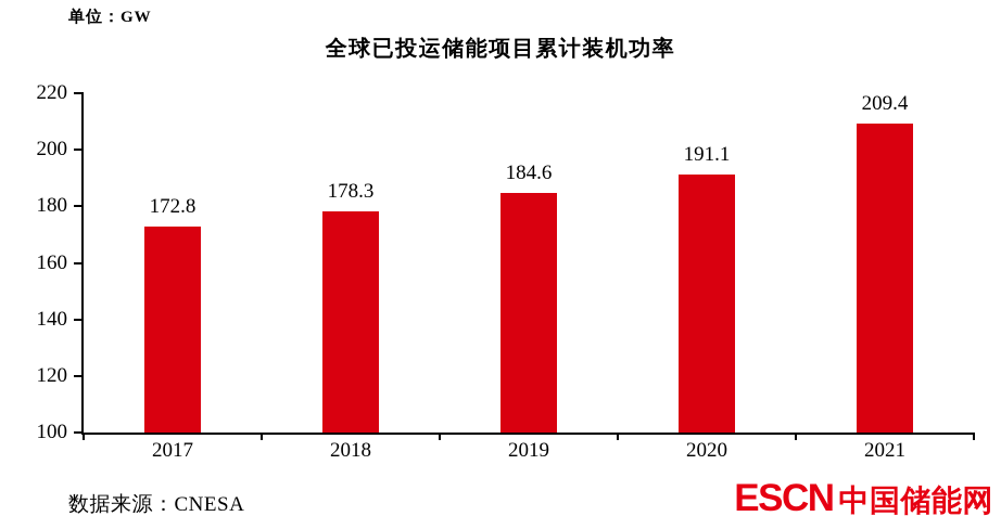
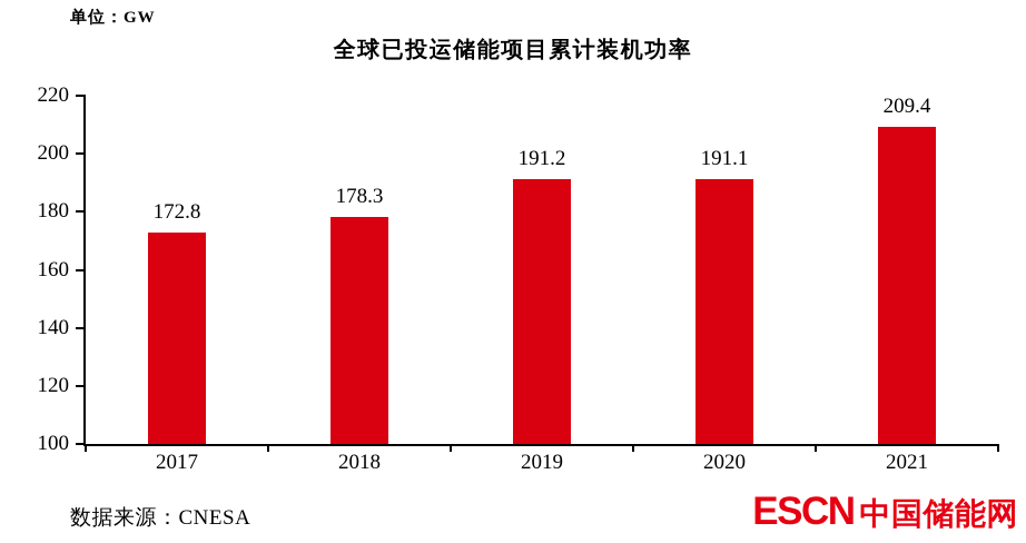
2019: 184.6 -> 191.2
